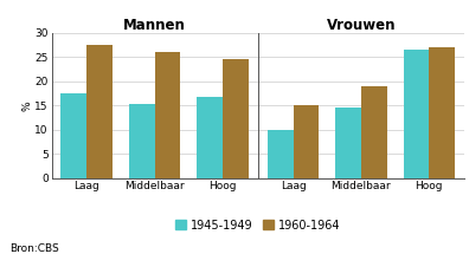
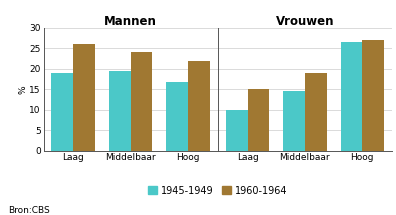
Mannen/1945-1949/Laag: 17.5 -> 19.0
Mannen/1960-1964/Laag: 27.5 -> 26.0
Mannen/1945-1949/Middelbaar: 15.2 -> 19.5
Mannen/1960-1964/Middelbaar: 26.0 -> 24.0
Mannen/1960-1964/Hoog: 24.5 -> 22.0
